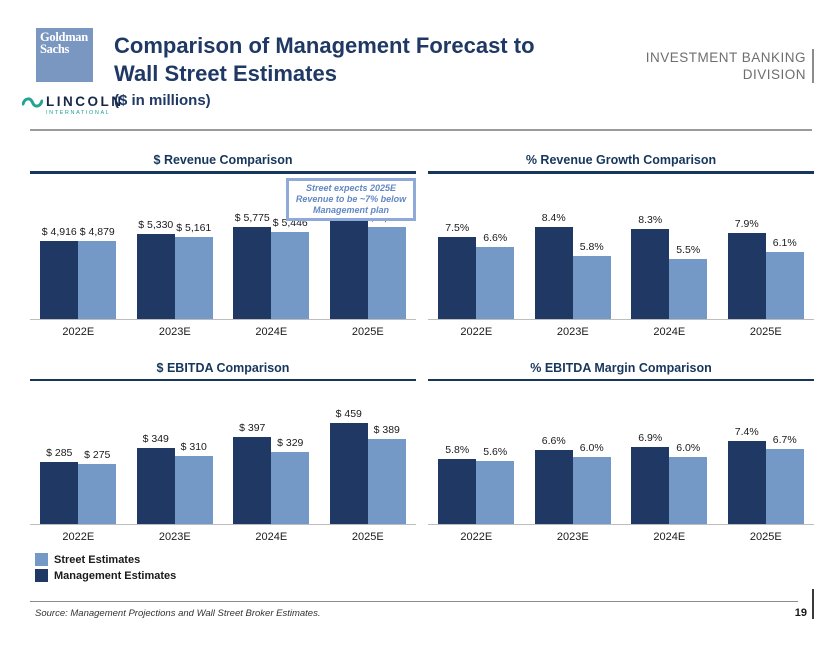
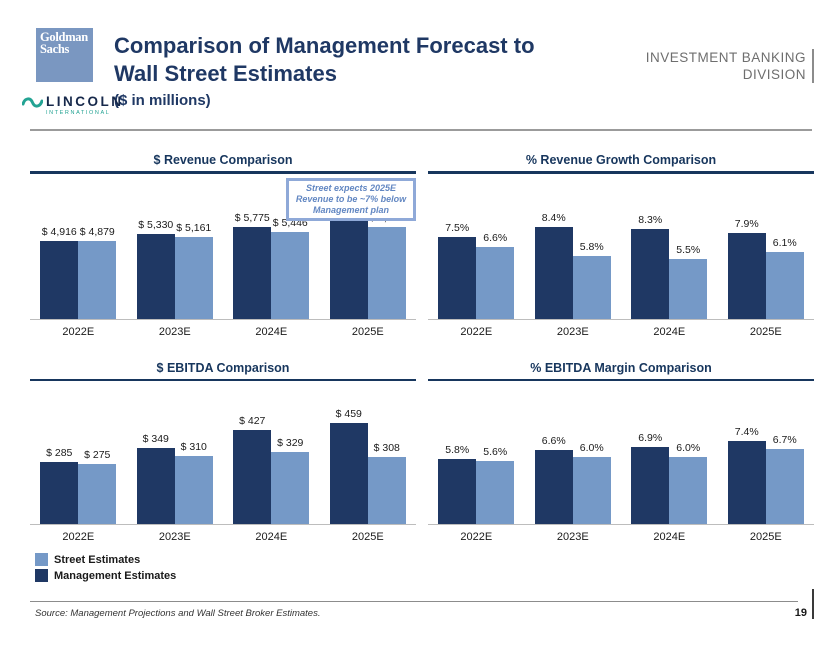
$ EBITDA Comparison/Management Estimates/2024E: 397 -> 427
$ EBITDA Comparison/Street Estimates/2025E: 389 -> 308
